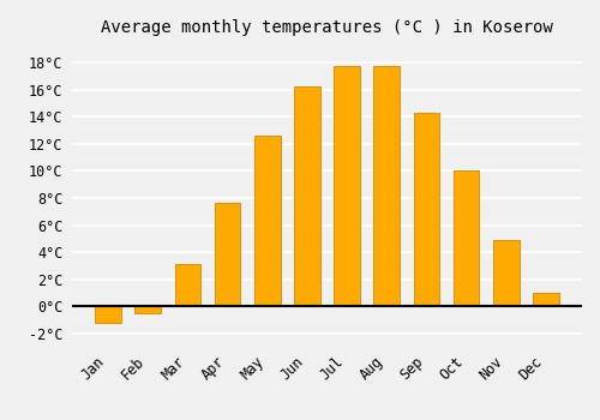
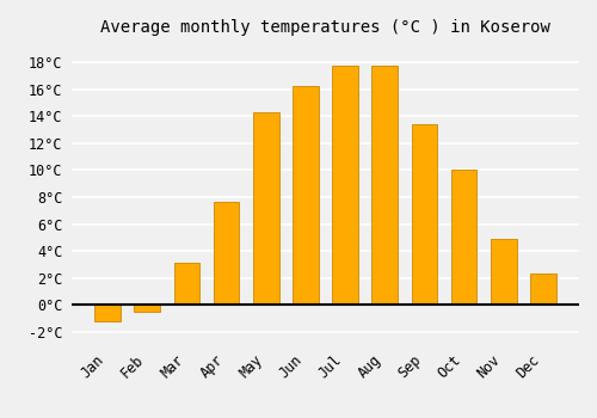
May: 12.6°C -> 14.3°C
Sep: 14.3°C -> 13.4°C
Dec: 1.0°C -> 2.3°C
